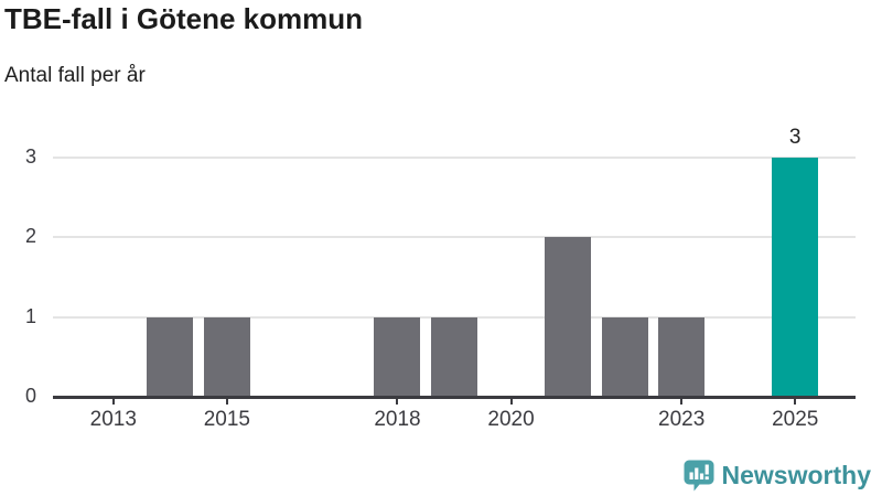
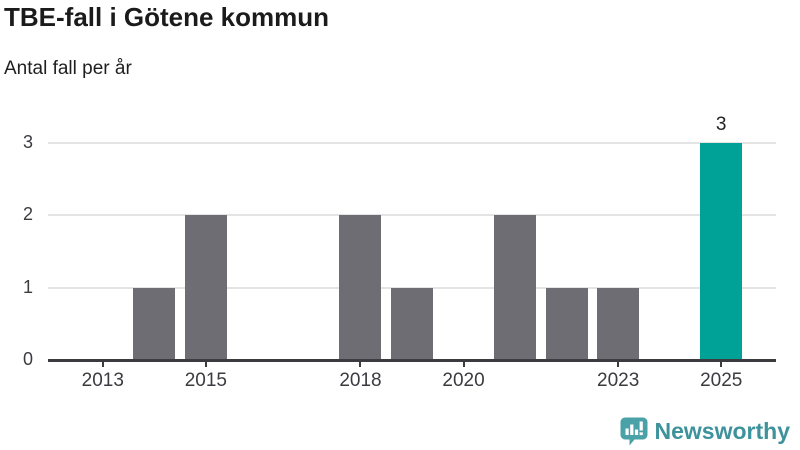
2015: 1 -> 2
2018: 1 -> 2
